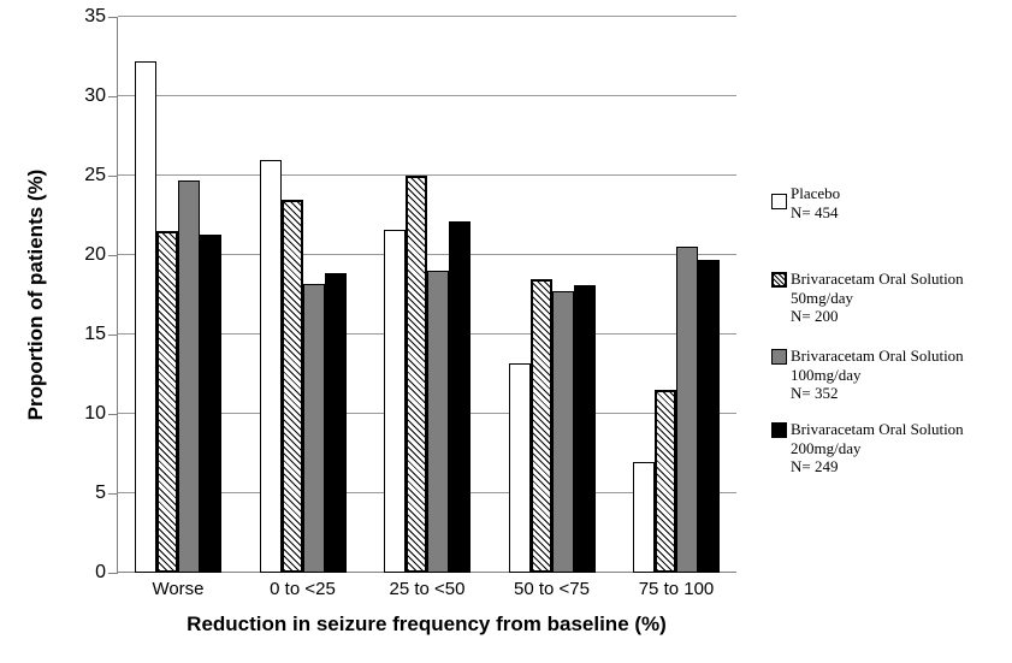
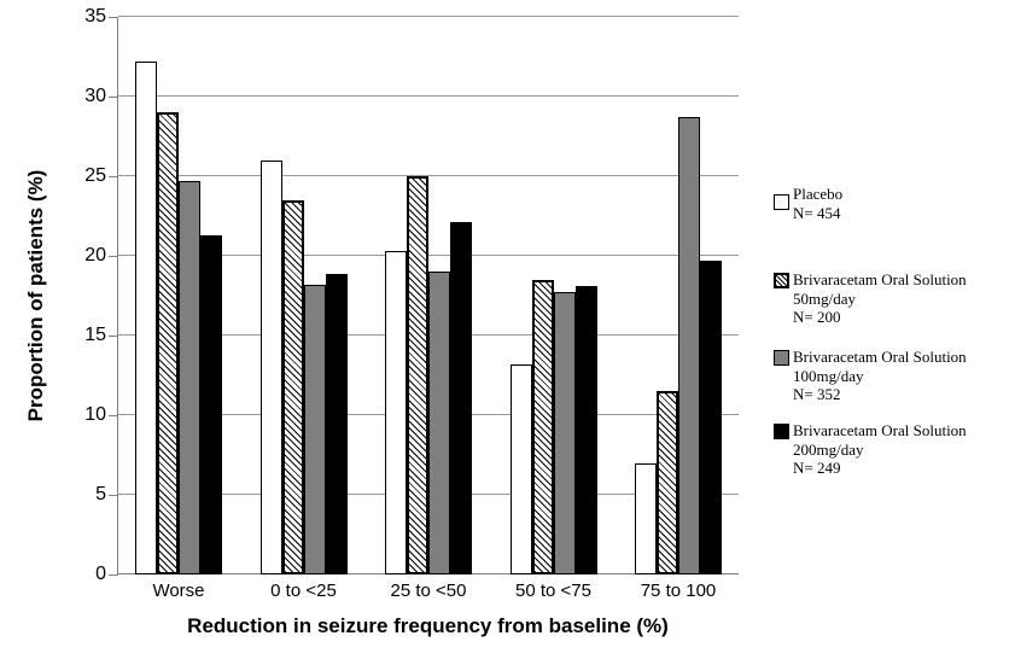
Brivaracetam Oral Solution 50mg/day/Worse: 21.5 -> 29.0
Placebo/25 to <50: 21.6 -> 20.3
Brivaracetam Oral Solution 100mg/day/75 to 100: 20.5 -> 28.7
